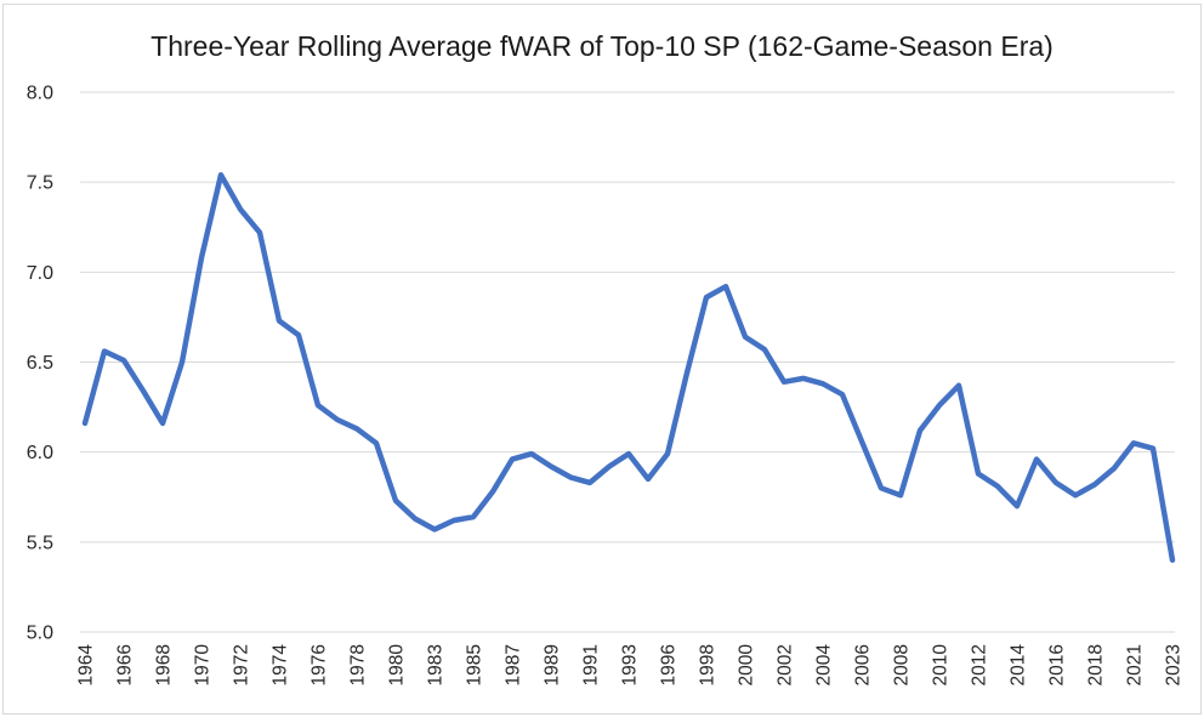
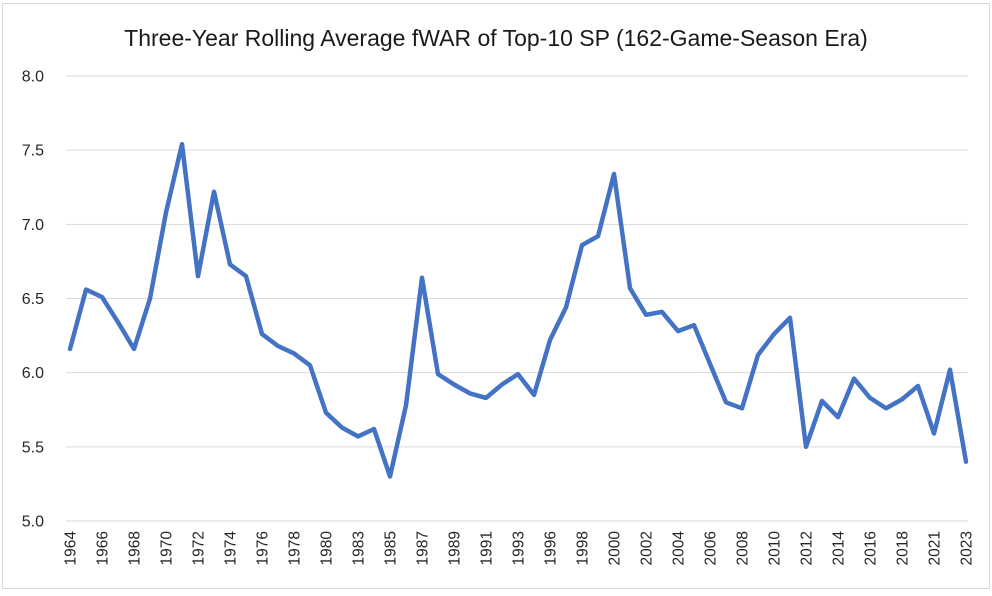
1972: 7.35 -> 6.65
1985: 5.64 -> 5.30
1987: 5.96 -> 6.64
1996: 5.99 -> 6.22
2000: 6.64 -> 7.34
2004: 6.38 -> 6.28
2012: 5.88 -> 5.50
2021: 6.05 -> 5.59
